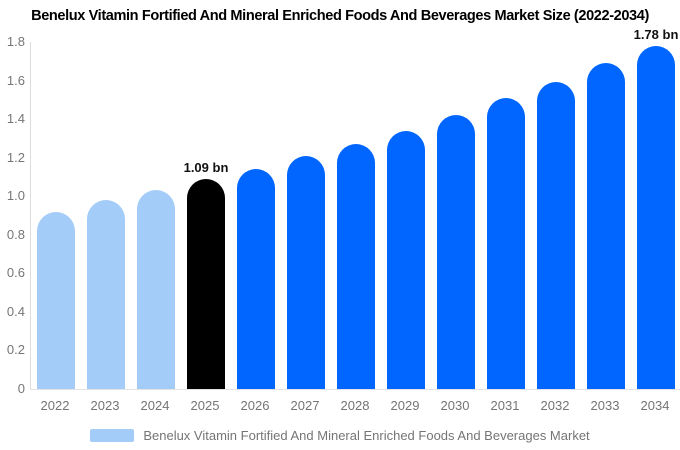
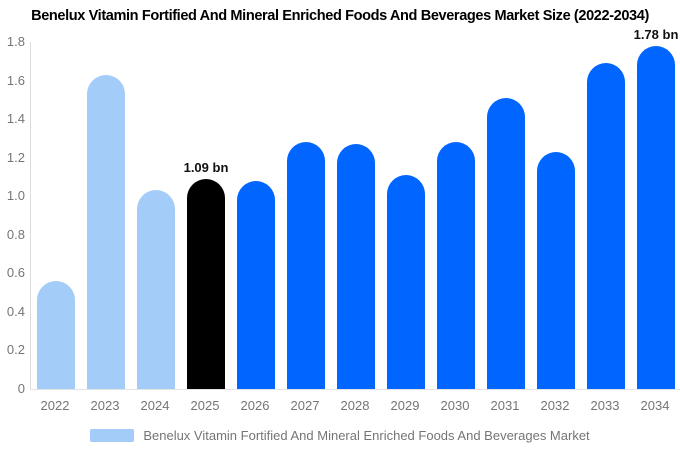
2022: 0.92 -> 0.56
2023: 0.98 -> 1.63
2026: 1.14 -> 1.08
2027: 1.21 -> 1.28
2029: 1.34 -> 1.11
2030: 1.42 -> 1.28
2032: 1.59 -> 1.23
